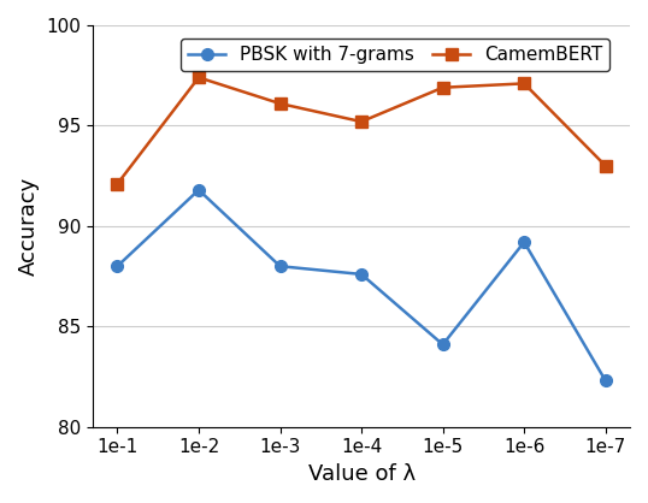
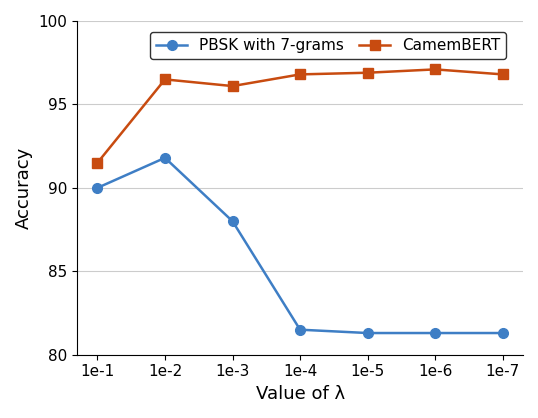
PBSK with 7-grams/1e-1: 88.0 -> 90.0
CamemBERT/1e-1: 92.1 -> 91.5
CamemBERT/1e-2: 97.4 -> 96.5
PBSK with 7-grams/1e-4: 87.6 -> 81.5
CamemBERT/1e-4: 95.2 -> 96.8
PBSK with 7-grams/1e-5: 84.1 -> 81.3
PBSK with 7-grams/1e-6: 89.2 -> 81.3
PBSK with 7-grams/1e-7: 82.3 -> 81.3
CamemBERT/1e-7: 93.0 -> 96.8
